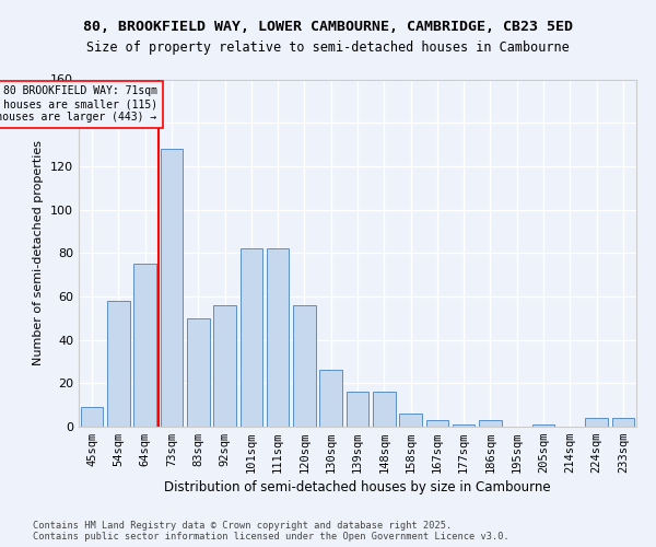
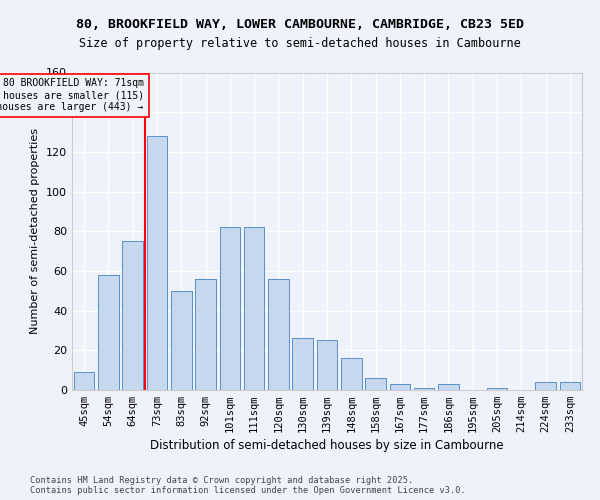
139sqm: 16 -> 25
